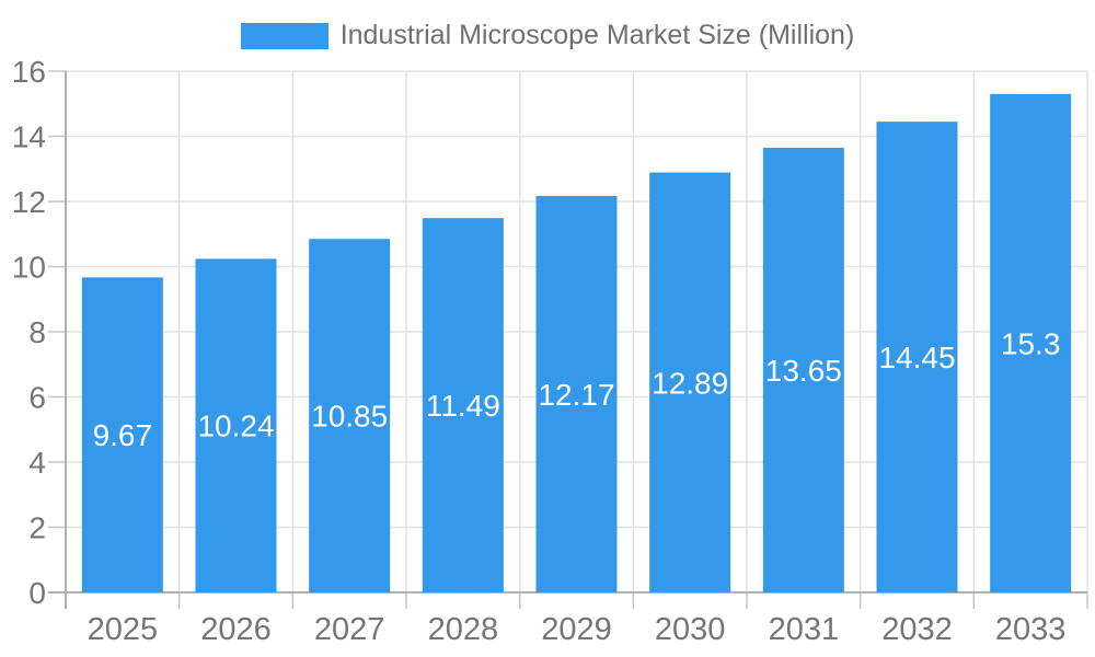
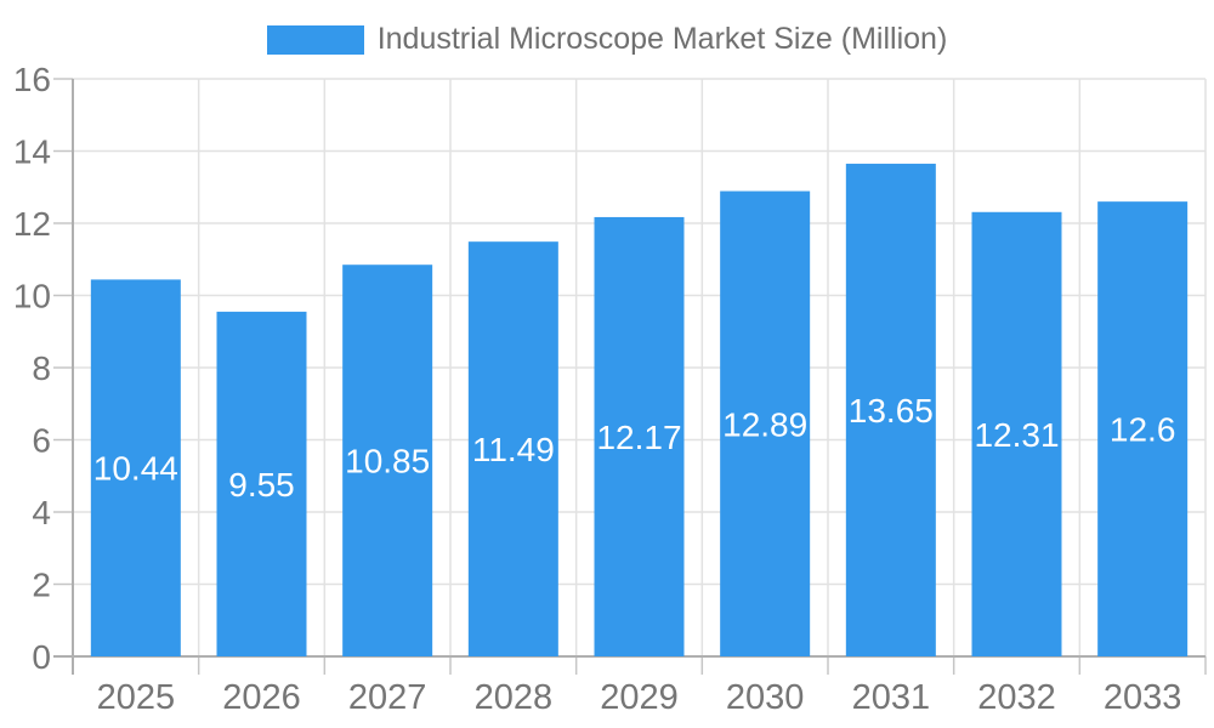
2025: 9.67 -> 10.44
2026: 10.24 -> 9.55
2032: 14.45 -> 12.31
2033: 15.3 -> 12.6
